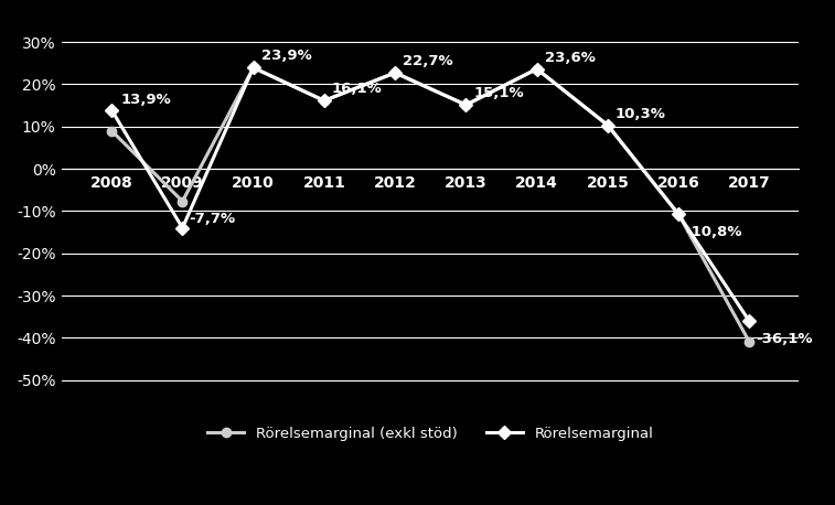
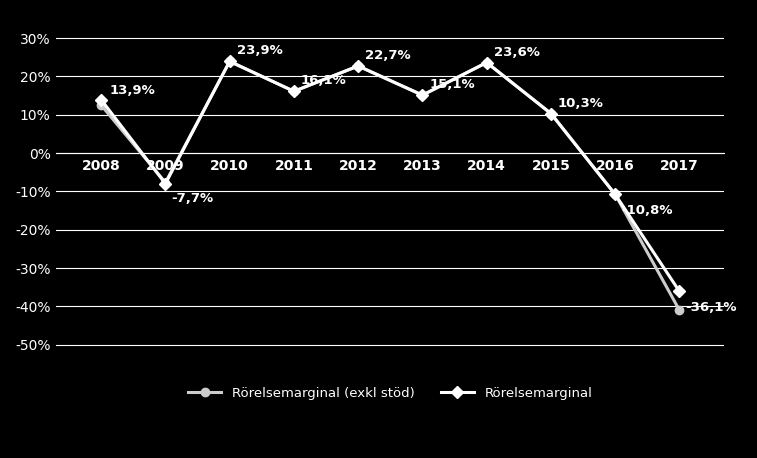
Rörelsemarginal (exkl stöd)/2008: 9.0% -> 12.5%
Rörelsemarginal/2009: -14.0% -> -8.0%
